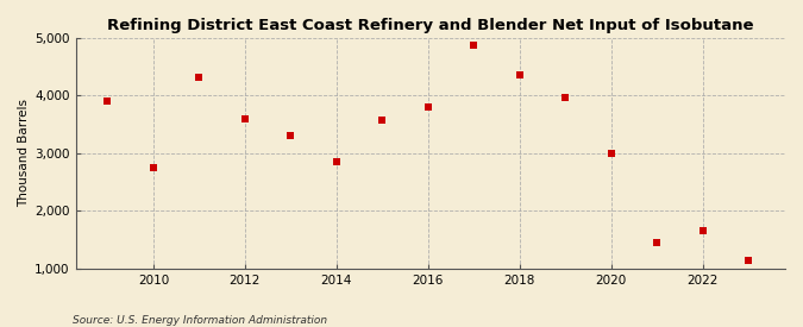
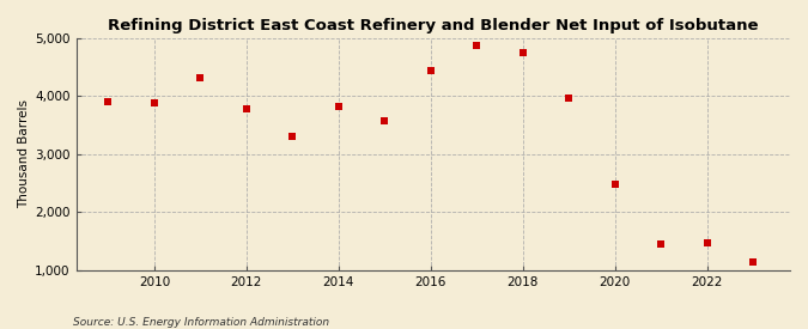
2010: 2,750 -> 3,880
2012: 3,600 -> 3,780
2014: 2,850 -> 3,820
2016: 3,800 -> 4,450
2018: 4,350 -> 4,750
2020: 3,000 -> 2,480
2022: 1,650 -> 1,480
